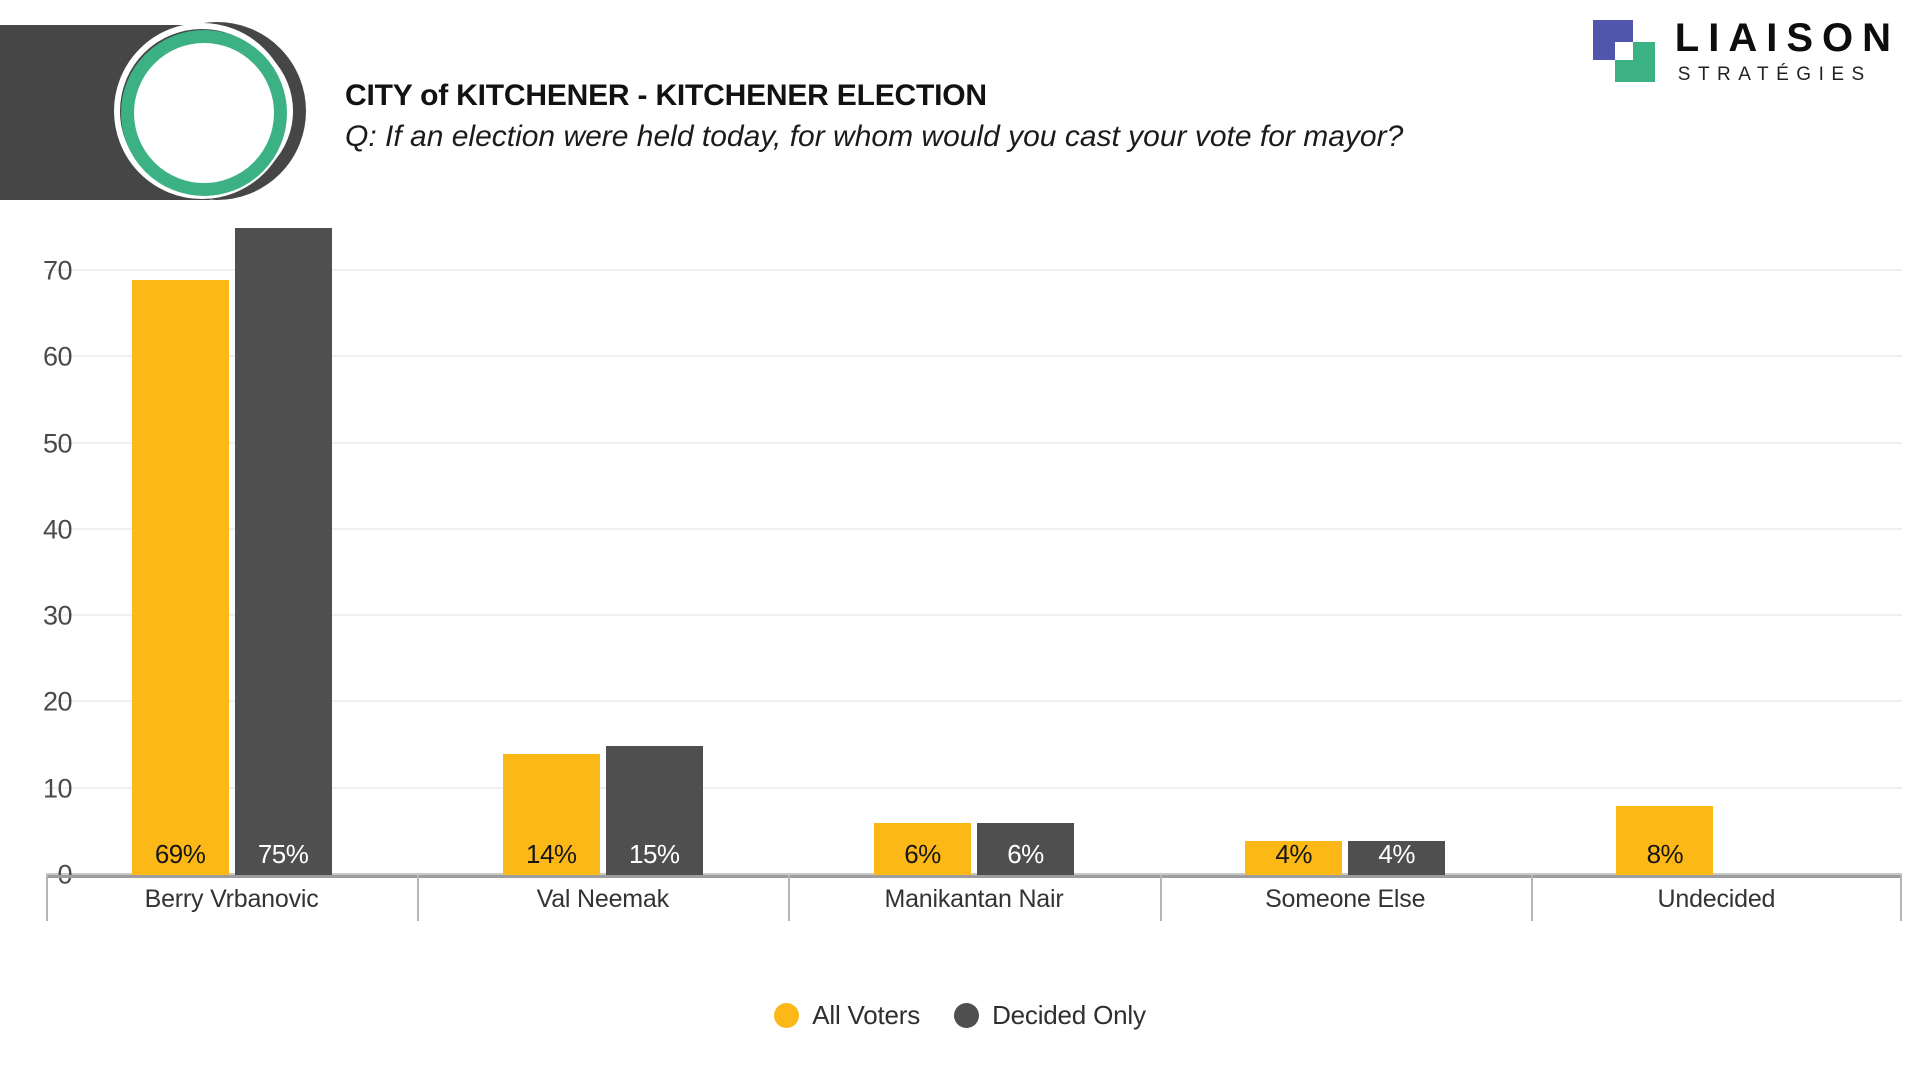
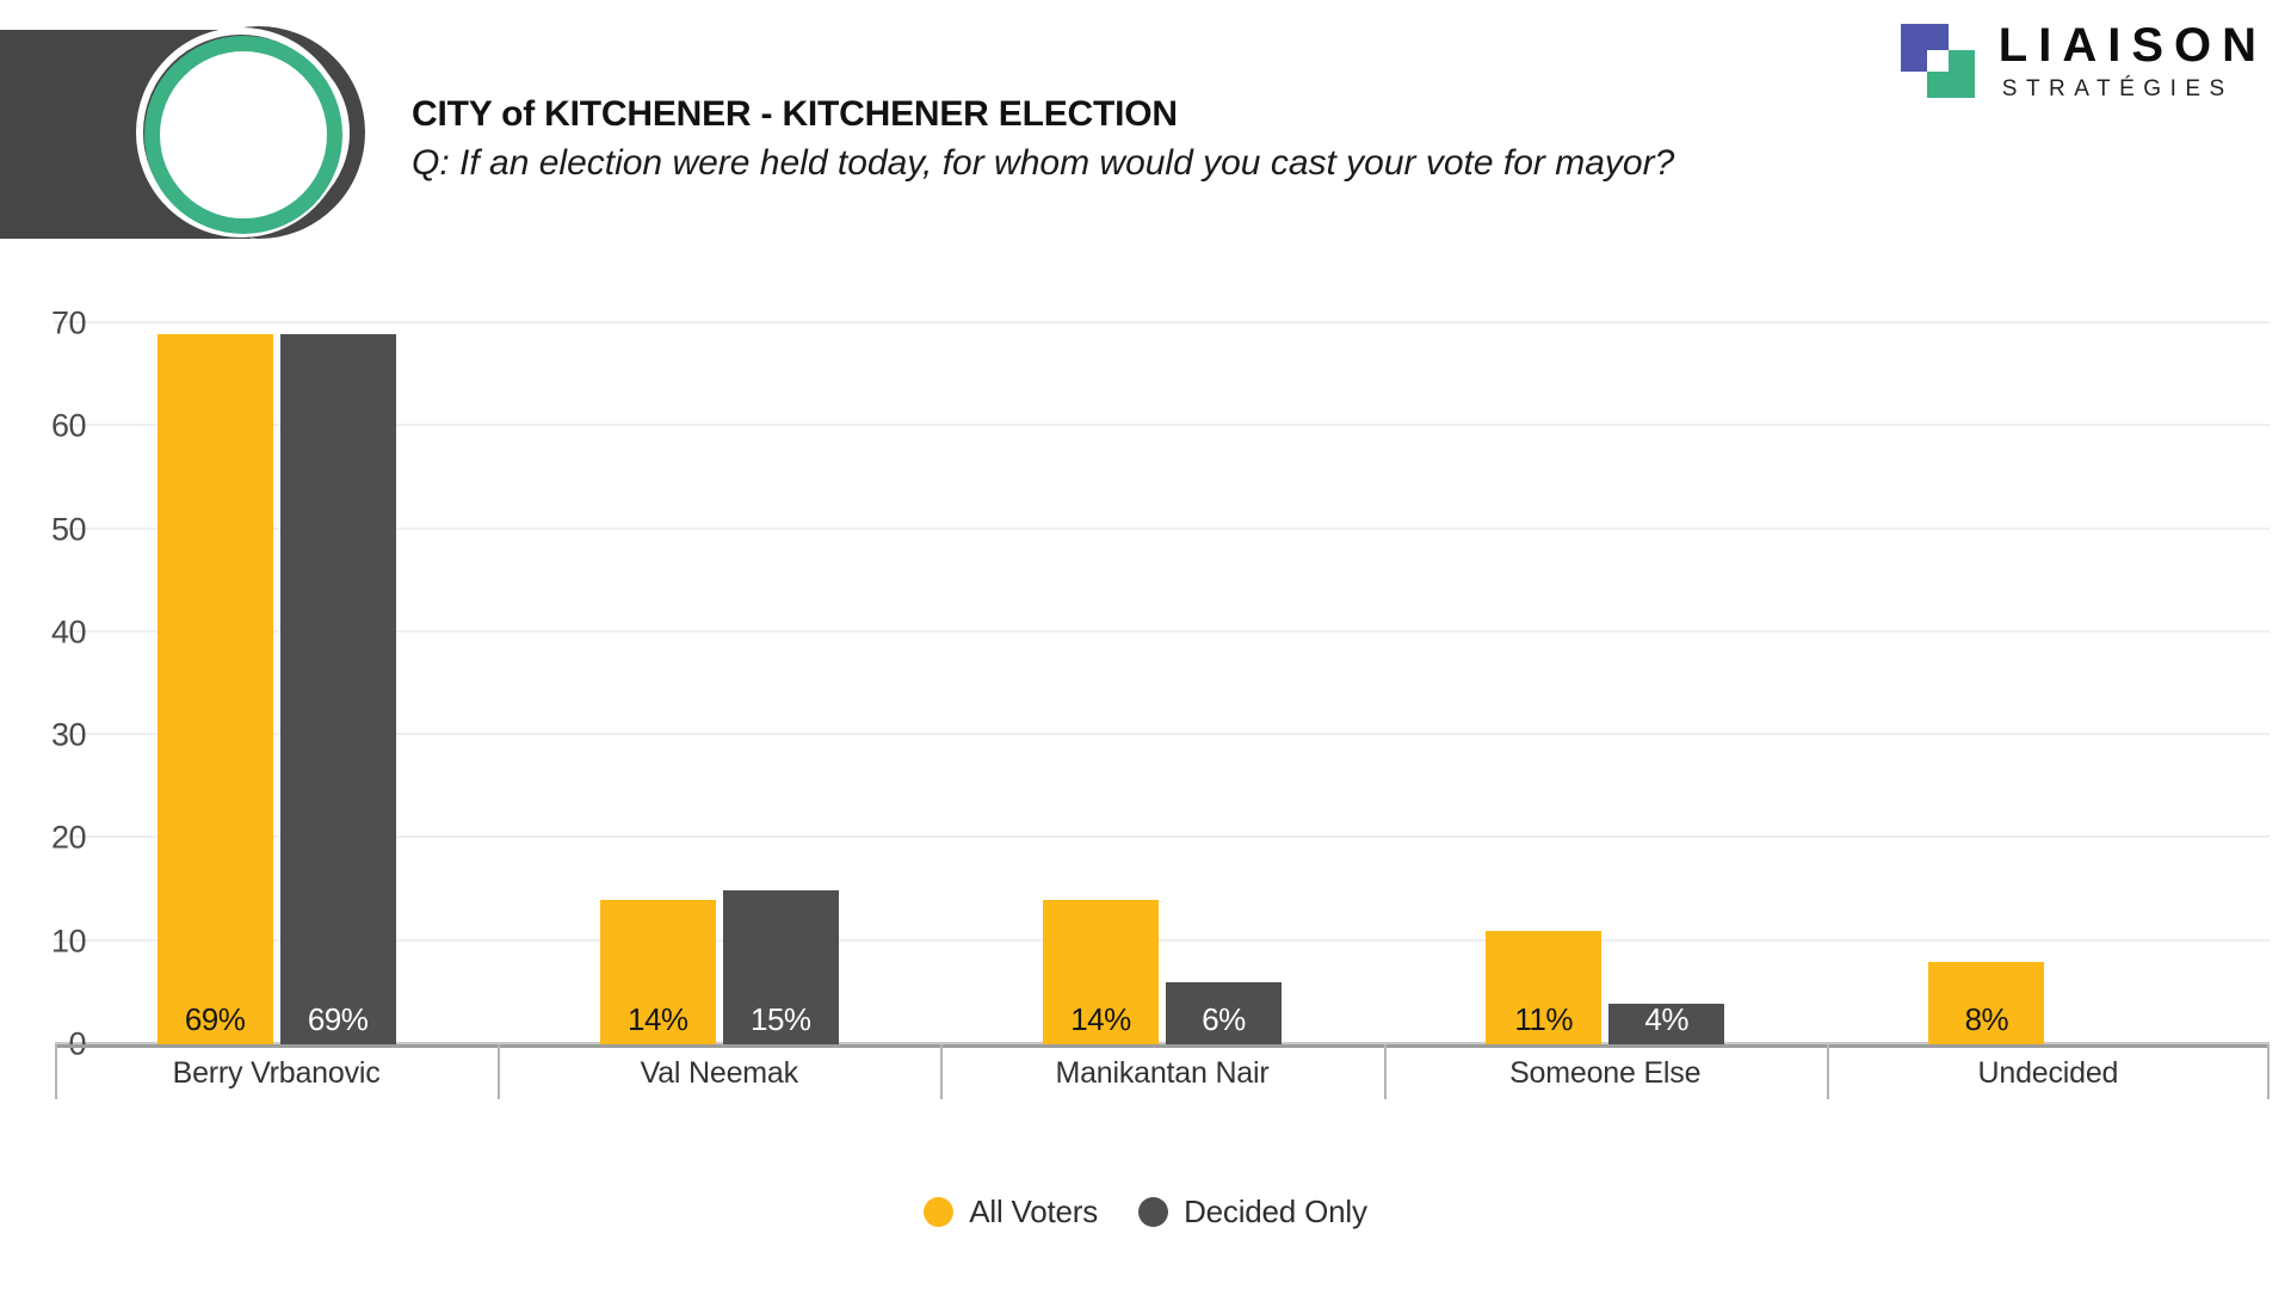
Decided Only/Berry Vrbanovic: 75% -> 69%
All Voters/Manikantan Nair: 6% -> 14%
All Voters/Someone Else: 4% -> 11%
